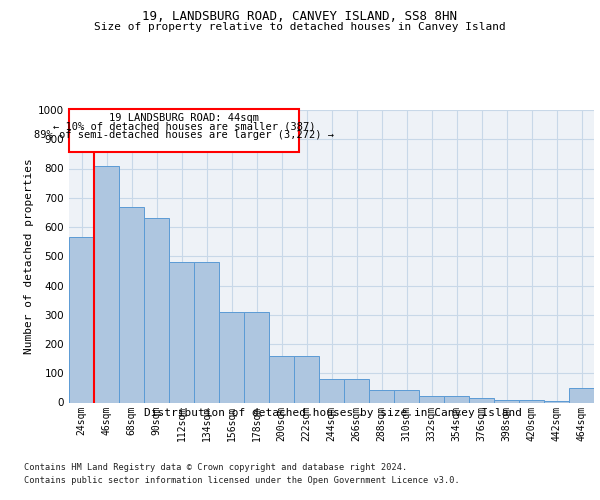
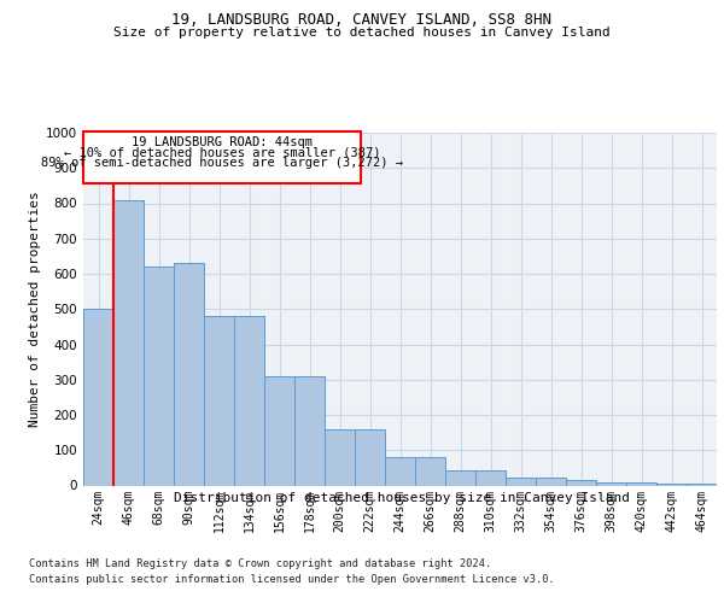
24sqm: 565 -> 500
68sqm: 670 -> 620
464sqm: 50 -> 5
